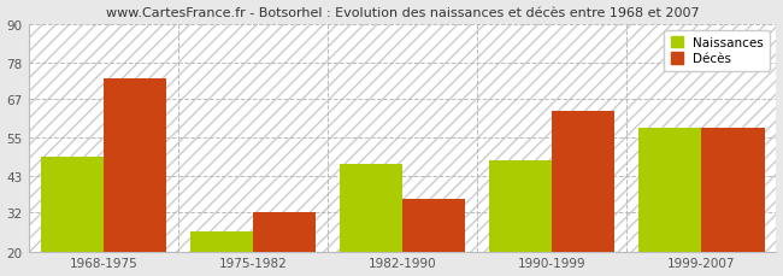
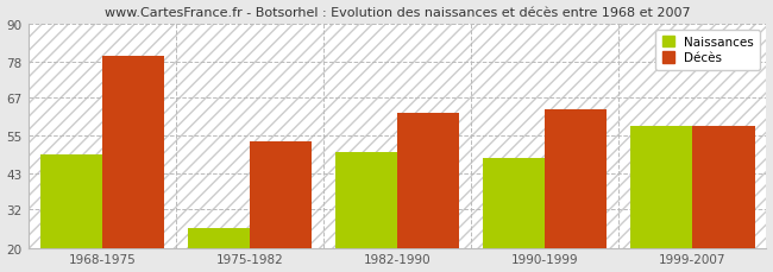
Décès/1968-1975: 73 -> 80
Décès/1975-1982: 32 -> 53
Naissances/1982-1990: 47 -> 50
Décès/1982-1990: 36 -> 62
